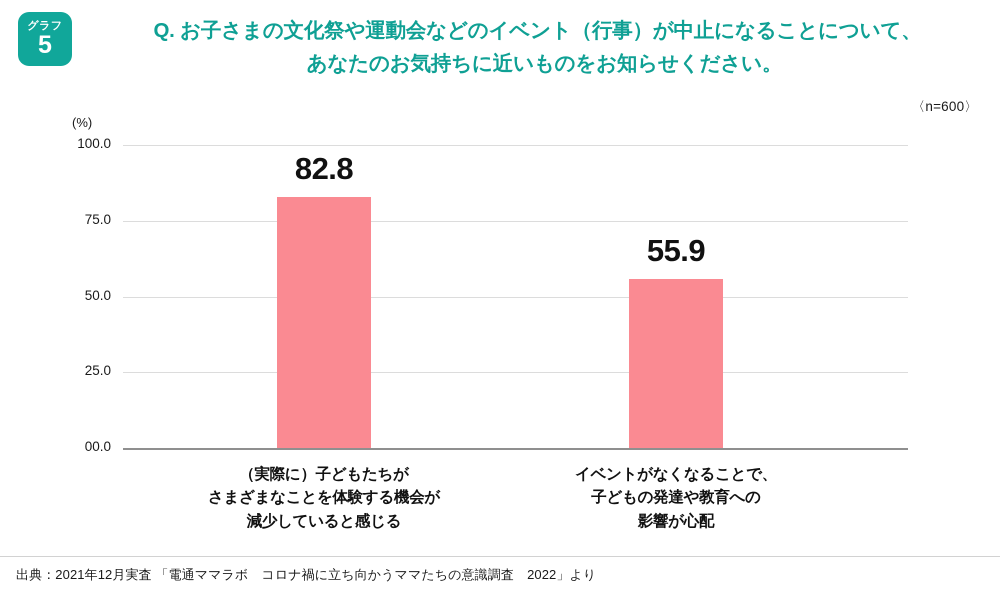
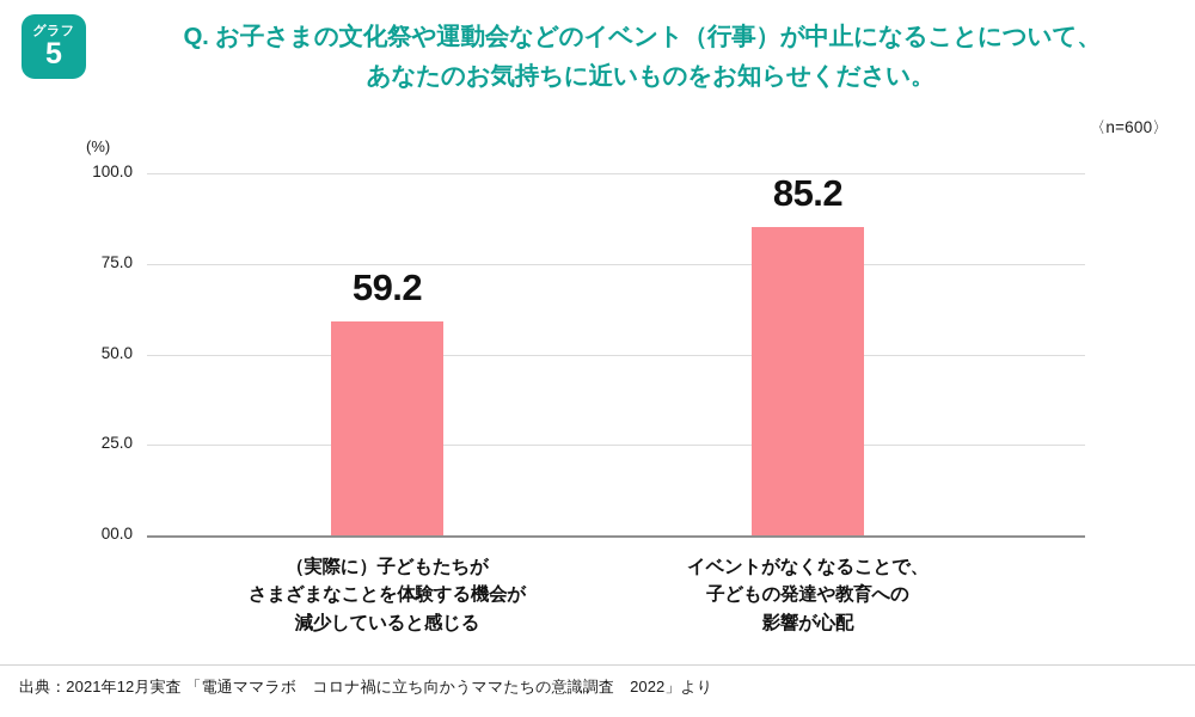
（実際に）子どもたちがさまざまなことを体験する機会が減少していると感じる: 82.8 -> 59.2
イベントがなくなることで、子どもの発達や教育への影響が心配: 55.9 -> 85.2
